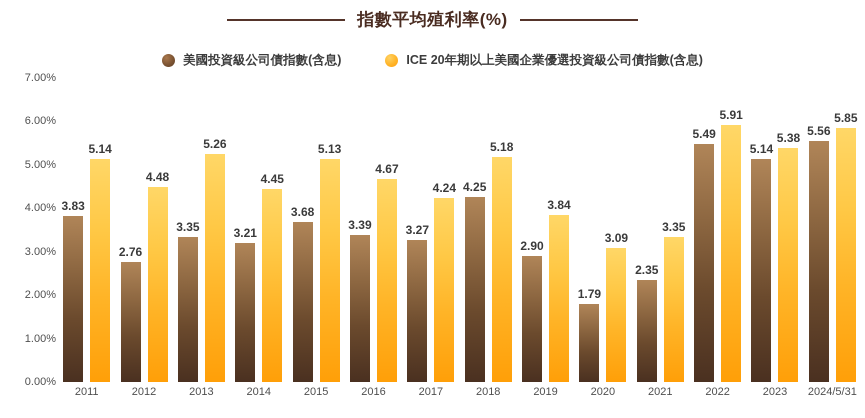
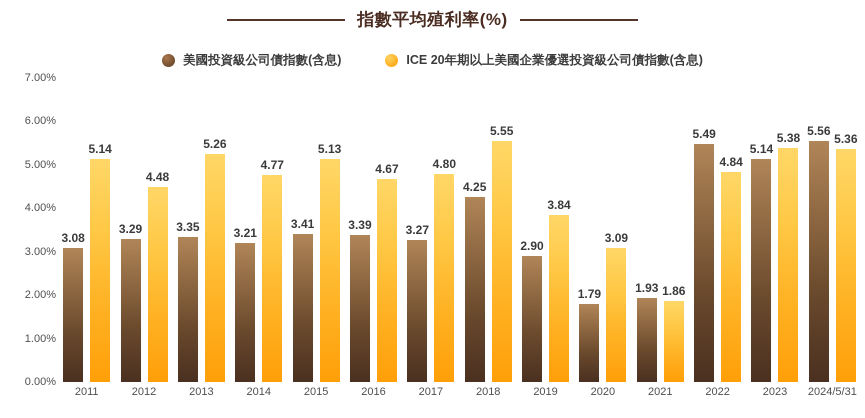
美國投資級公司債指數(含息)/2011: 3.83 -> 3.08
美國投資級公司債指數(含息)/2012: 2.76 -> 3.29
ICE 20年期以上美國企業優選投資級公司債指數(含息)/2014: 4.45 -> 4.77
美國投資級公司債指數(含息)/2015: 3.68 -> 3.41
ICE 20年期以上美國企業優選投資級公司債指數(含息)/2017: 4.24 -> 4.80
ICE 20年期以上美國企業優選投資級公司債指數(含息)/2018: 5.18 -> 5.55
美國投資級公司債指數(含息)/2021: 2.35 -> 1.93
ICE 20年期以上美國企業優選投資級公司債指數(含息)/2021: 3.35 -> 1.86
ICE 20年期以上美國企業優選投資級公司債指數(含息)/2022: 5.91 -> 4.84
ICE 20年期以上美國企業優選投資級公司債指數(含息)/2024/5/31: 5.85 -> 5.36
